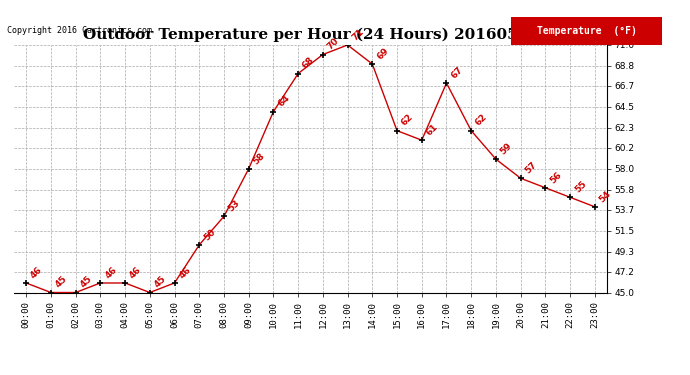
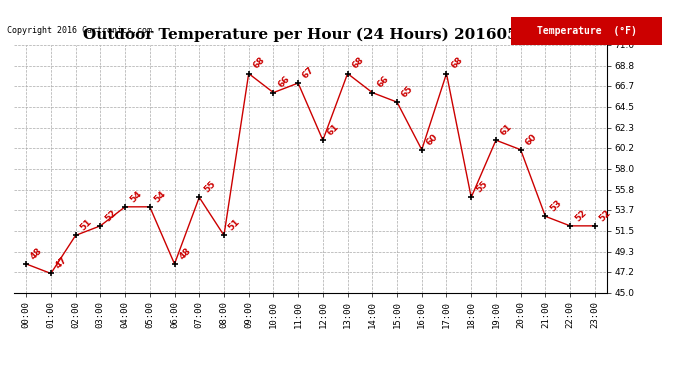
00:00: 46 -> 48
01:00: 45 -> 47
02:00: 45 -> 51
03:00: 46 -> 52
04:00: 46 -> 54
05:00: 45 -> 54
06:00: 46 -> 48
07:00: 50 -> 55
08:00: 53 -> 51
09:00: 58 -> 68
10:00: 64 -> 66
11:00: 68 -> 67
12:00: 70 -> 61
13:00: 71 -> 68
14:00: 69 -> 66
15:00: 62 -> 65
16:00: 61 -> 60
17:00: 67 -> 68
18:00: 62 -> 55
19:00: 59 -> 61
20:00: 57 -> 60
21:00: 56 -> 53
22:00: 55 -> 52
23:00: 54 -> 52
